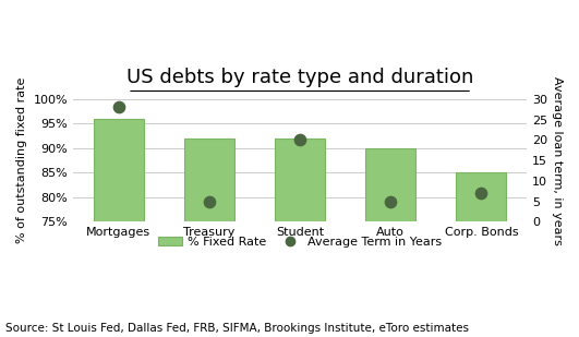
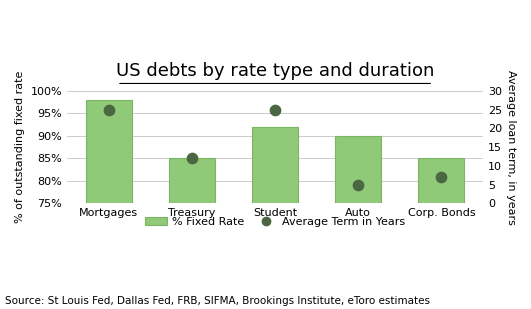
% Fixed Rate/Mortgages: 96% -> 98%
Average Term in Years/Mortgages: 28 -> 25
% Fixed Rate/Treasury: 92% -> 85%
Average Term in Years/Treasury: 5 -> 12
Average Term in Years/Student: 20 -> 25
